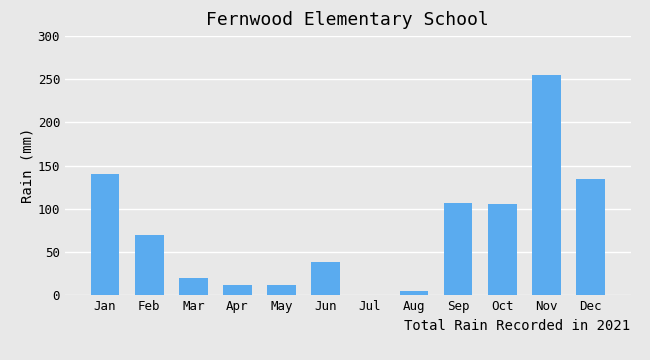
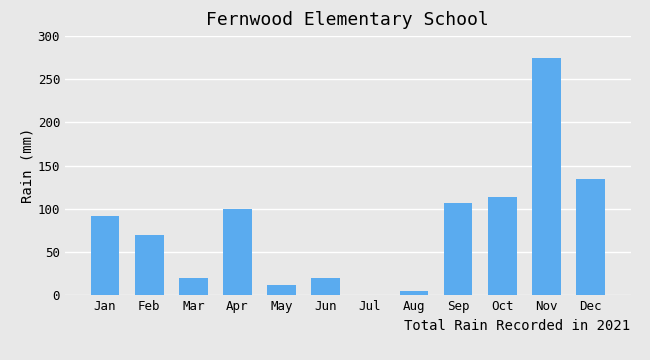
Jan: 140 -> 92
Apr: 12 -> 100
Jun: 39 -> 20
Oct: 105 -> 114
Nov: 255 -> 274
